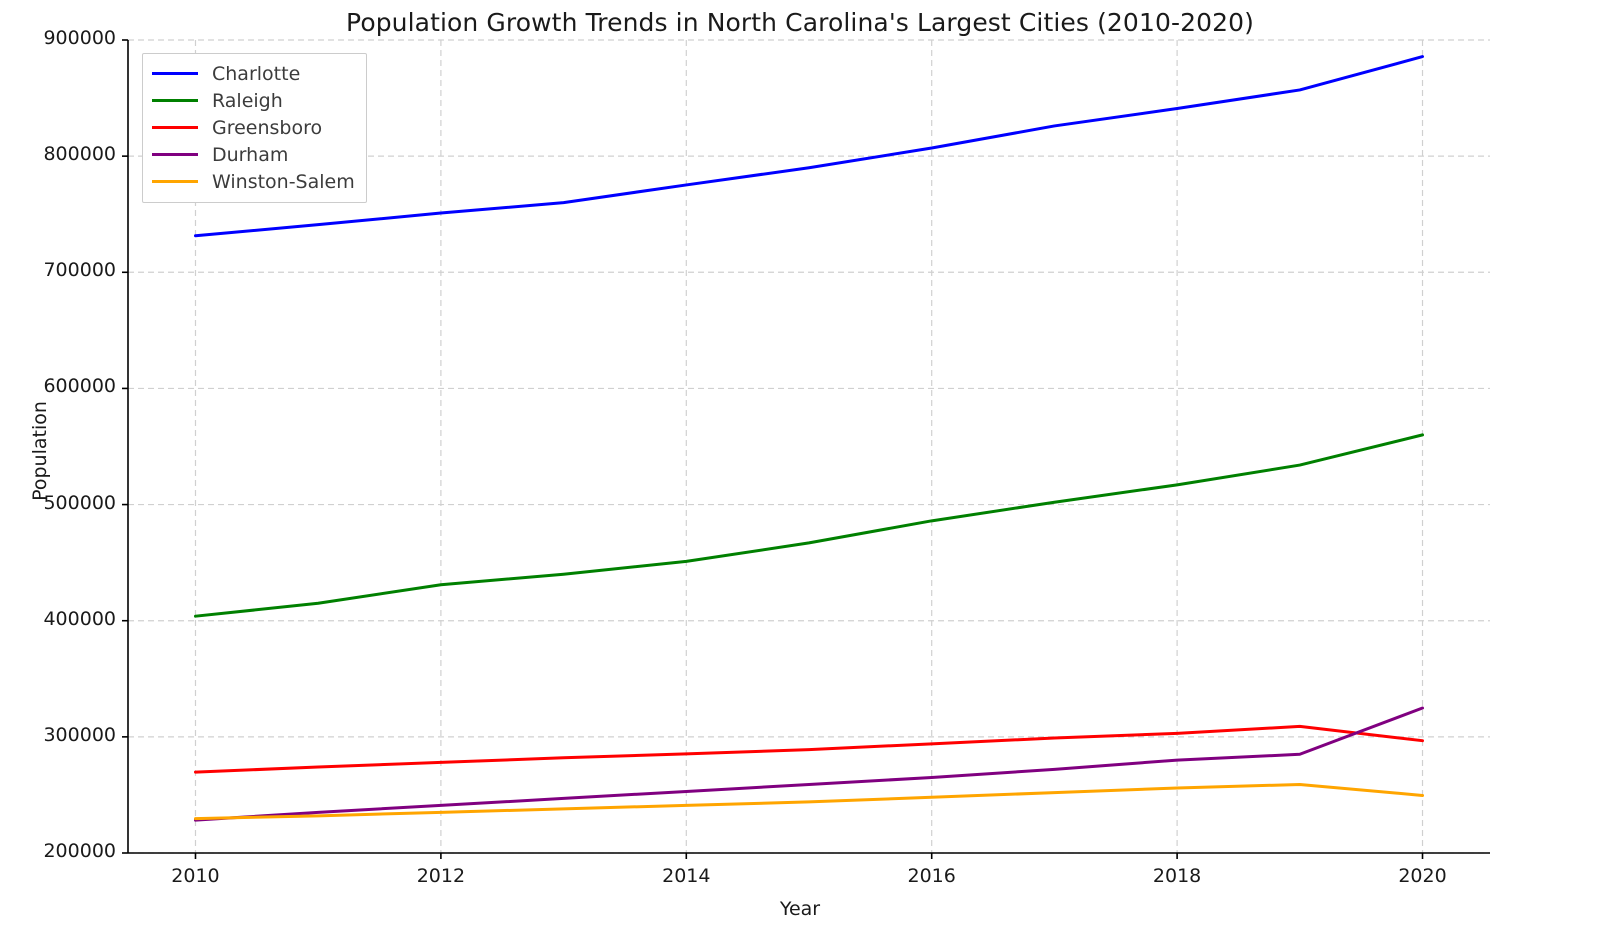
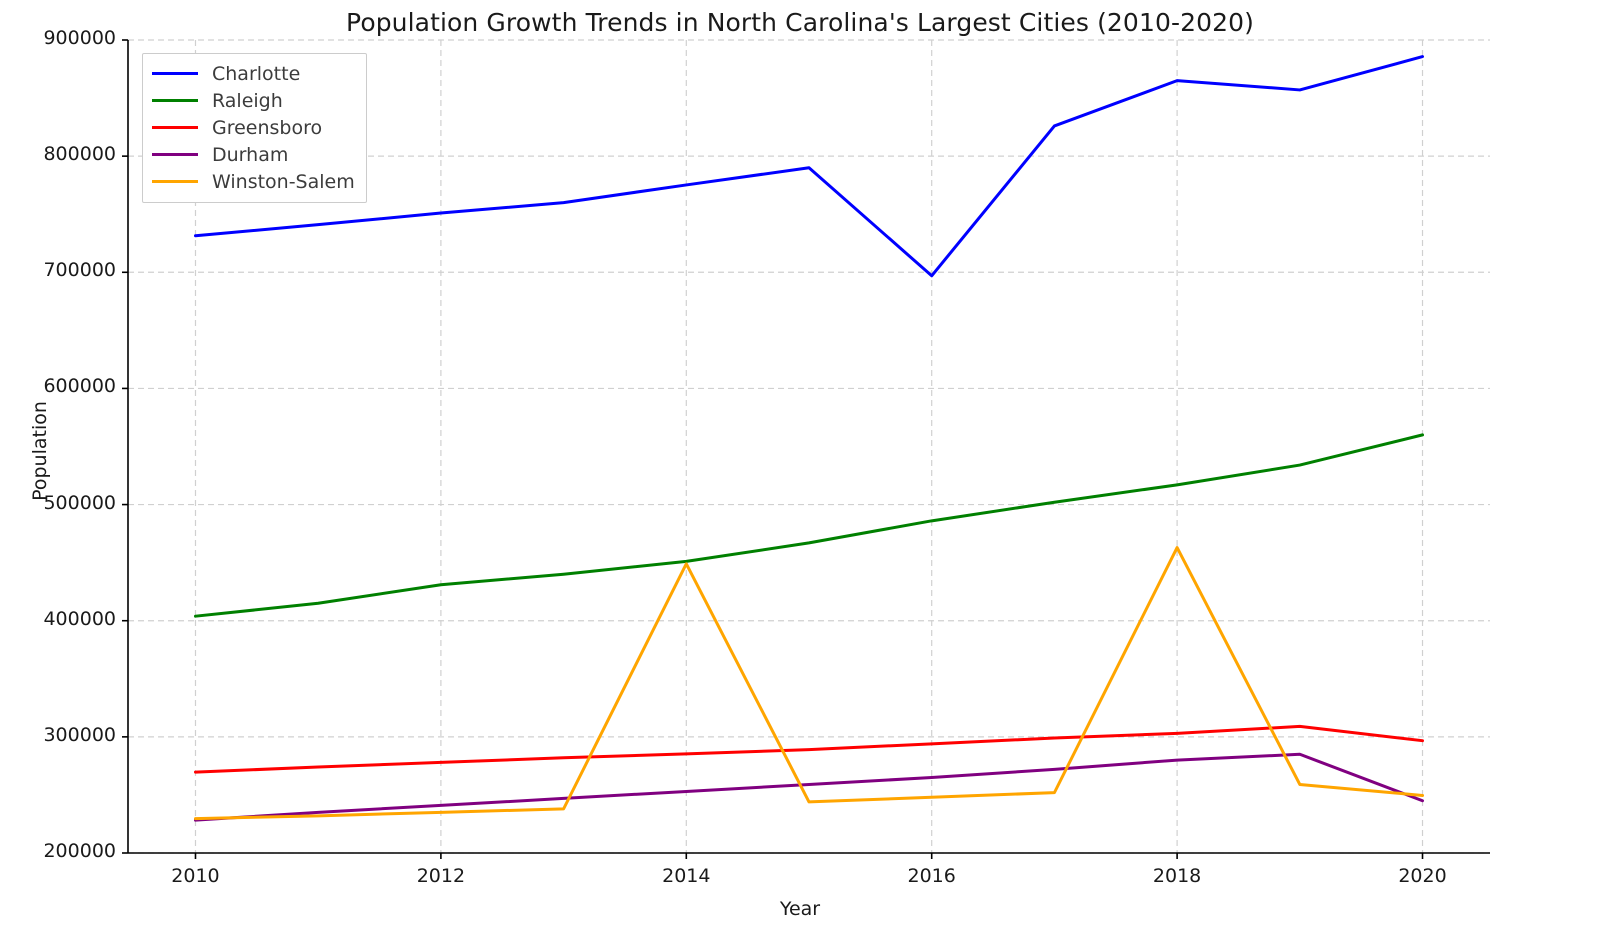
Winston-Salem/2014: 241000 -> 449000
Charlotte/2016: 807000 -> 697000
Charlotte/2018: 841000 -> 865000
Winston-Salem/2018: 256000 -> 463000
Durham/2020: 325000 -> 245000
